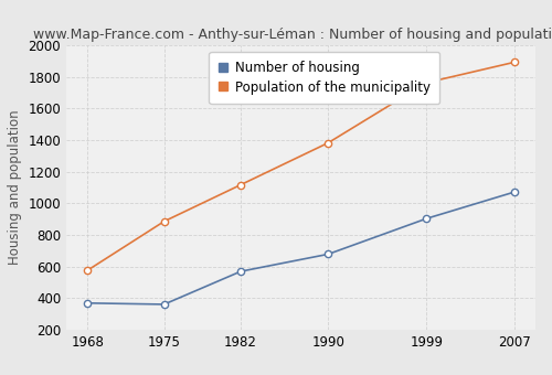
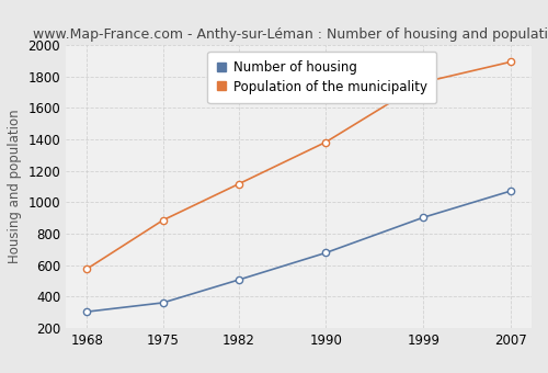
Number of housing/1968: 370 -> 300
Number of housing/1982: 570 -> 510
